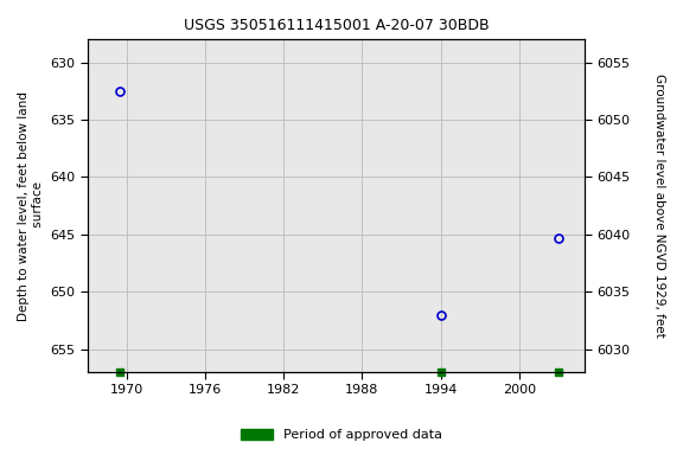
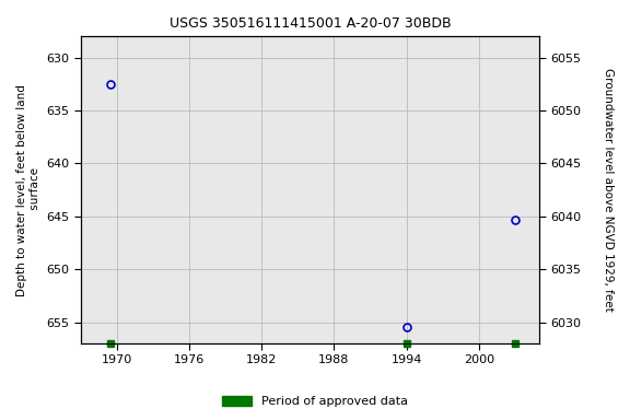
1994: 652.0 -> 655.4
